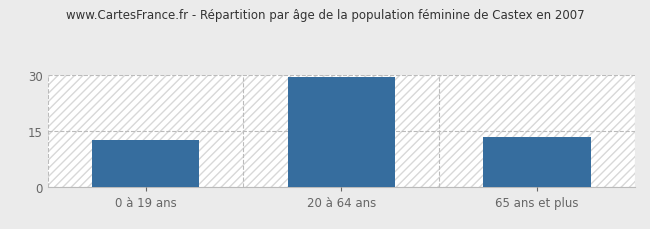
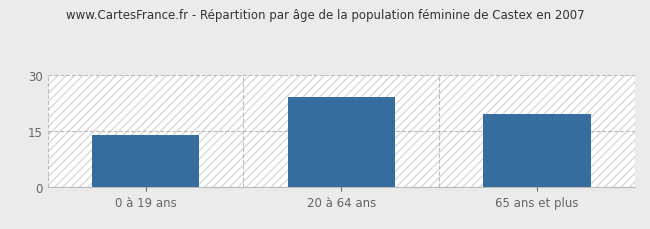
0 à 19 ans: 12.5 -> 14.0
20 à 64 ans: 29.3 -> 24.0
65 ans et plus: 13.5 -> 19.5
